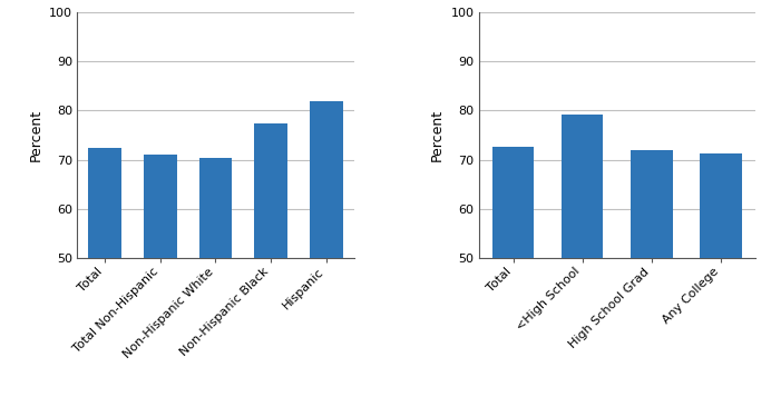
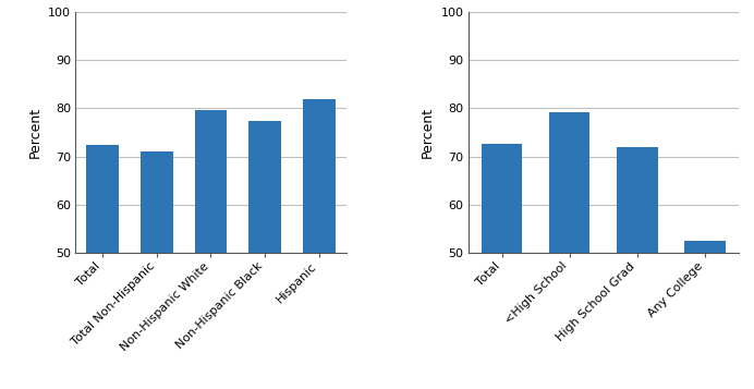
Non-Hispanic White: 70.3 -> 79.5
Any College: 71.2 -> 52.5
